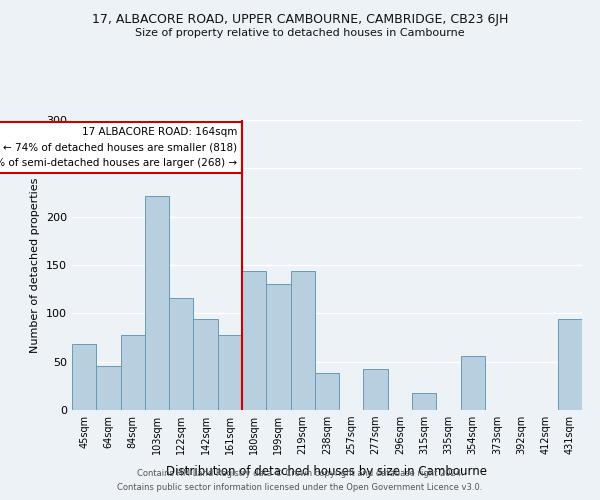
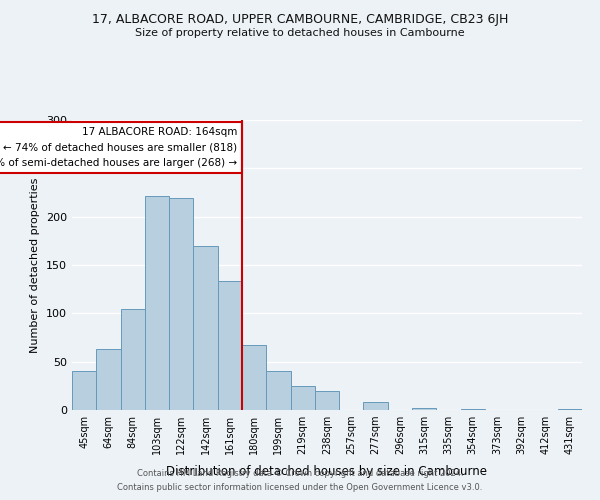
45sqm: 68 -> 40
64sqm: 46 -> 63
84sqm: 78 -> 104
122sqm: 116 -> 219
142sqm: 94 -> 170
161sqm: 78 -> 133
180sqm: 144 -> 67
199sqm: 130 -> 40
219sqm: 144 -> 25
238sqm: 38 -> 20
277sqm: 42 -> 8
315sqm: 18 -> 2
354sqm: 56 -> 1
431sqm: 94 -> 1
